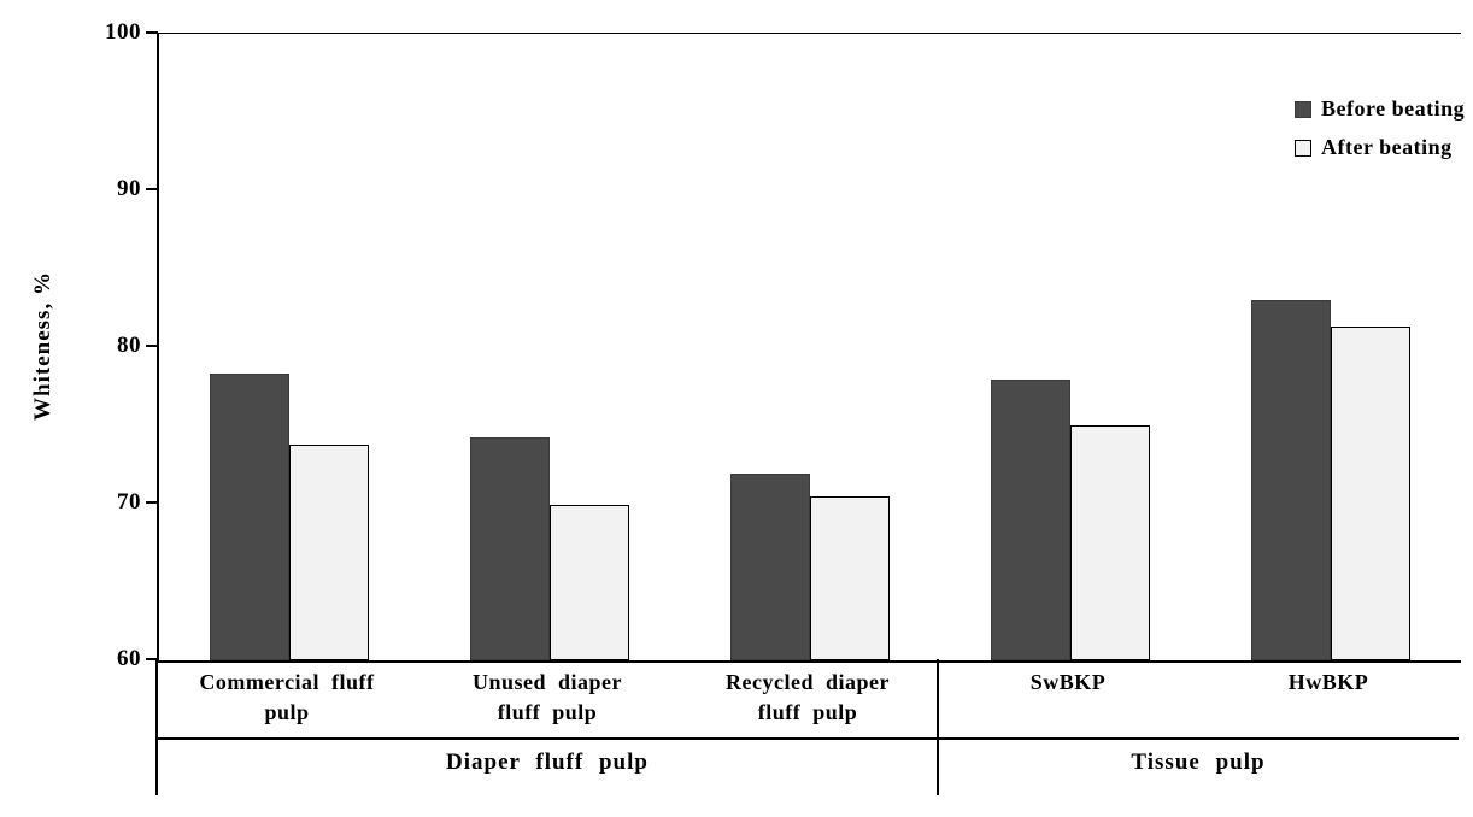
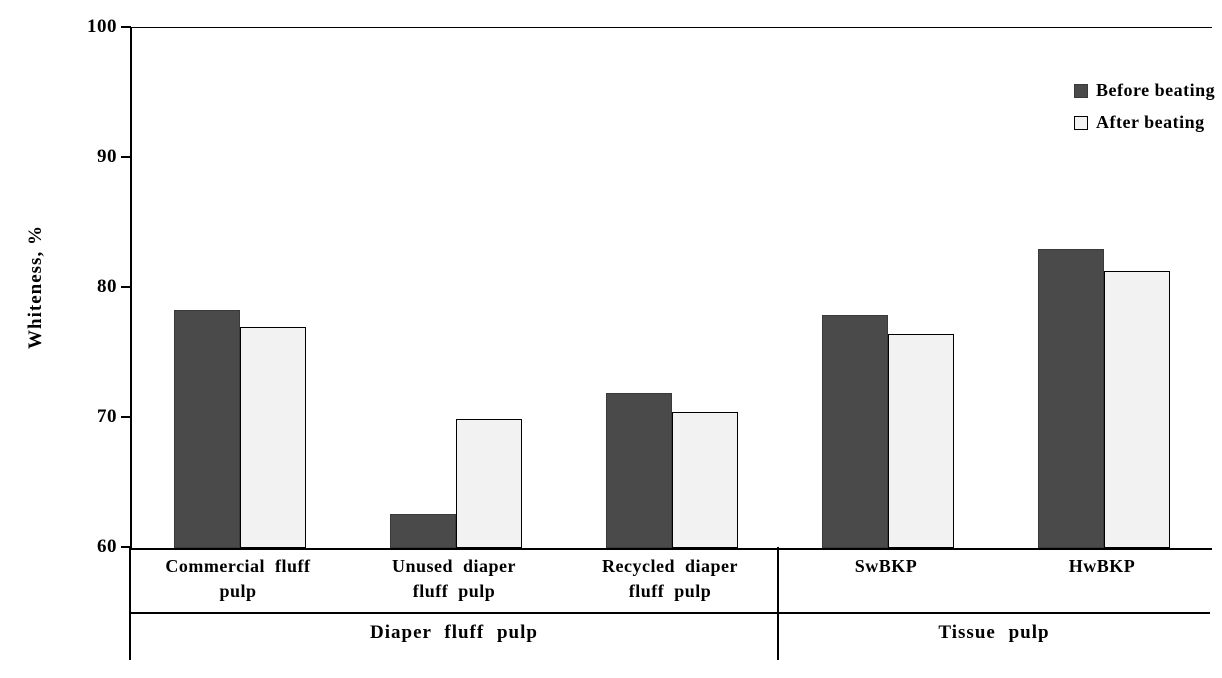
After beating/Commercial fluff pulp: 73.8 -> 77.0
Before beating/Unused diaper fluff pulp: 74.2 -> 62.6
After beating/SwBKP: 75.0 -> 76.5
